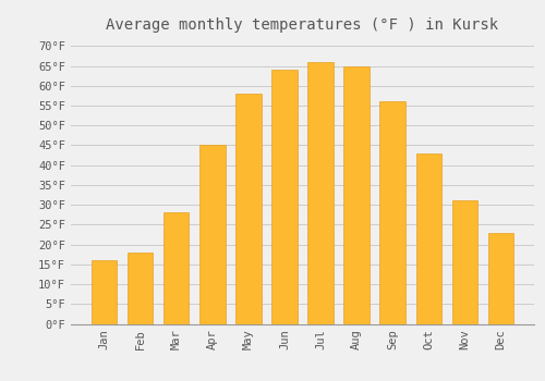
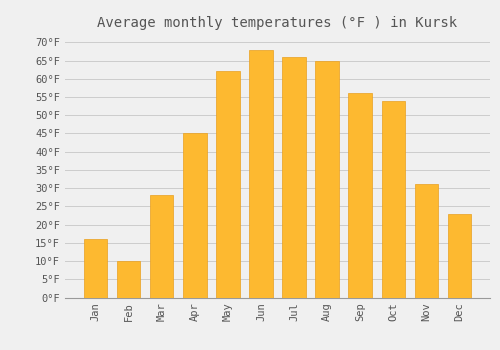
Feb: 18°F -> 10°F
May: 58°F -> 62°F
Jun: 64°F -> 68°F
Oct: 43°F -> 54°F
